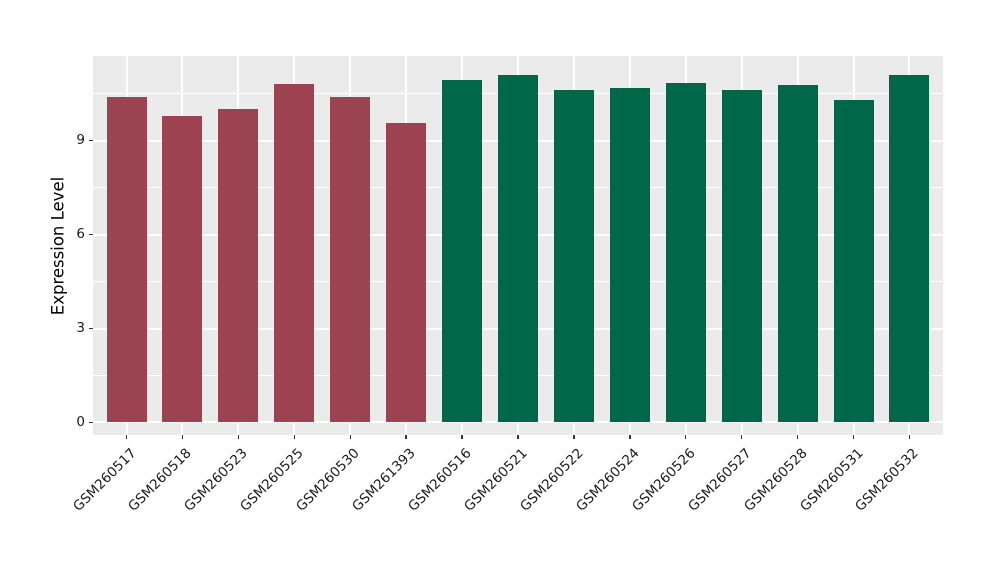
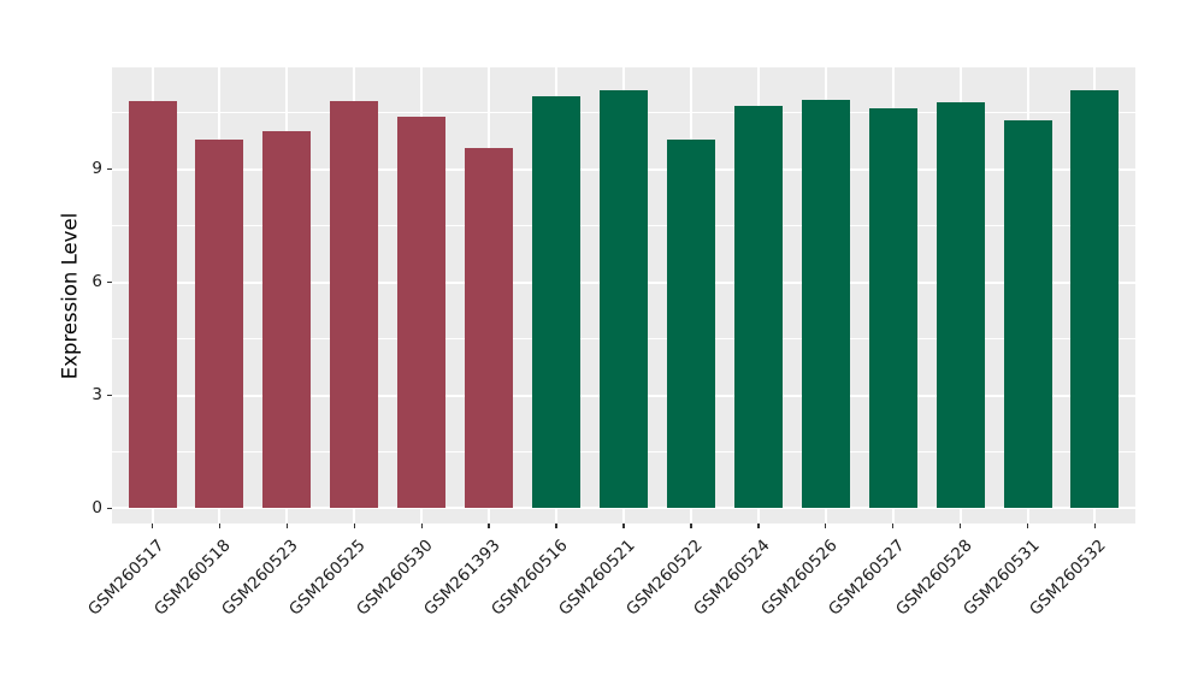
GSM260517: 10.4 -> 10.8
GSM260522: 10.6 -> 9.8
